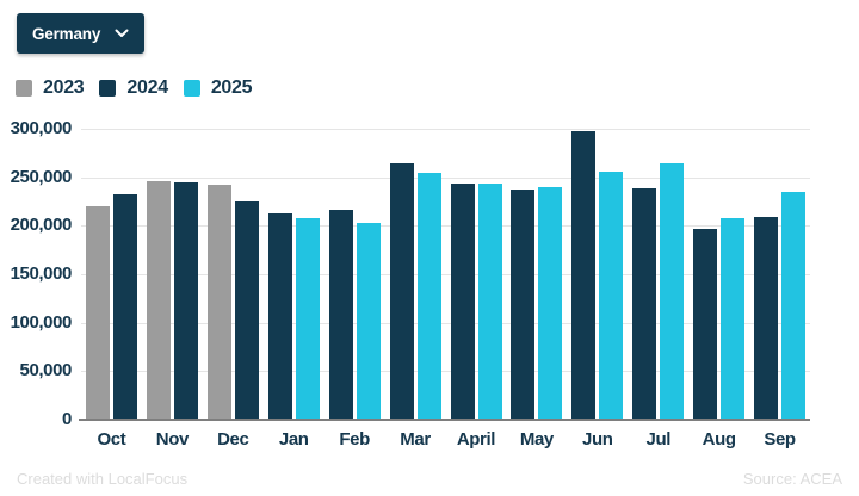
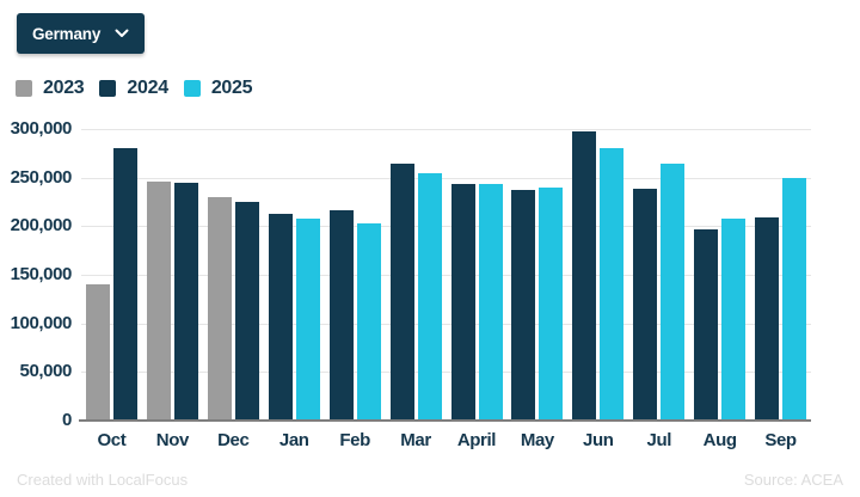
2023/Oct: 220000 -> 140000
2024/Oct: 230000 -> 280000
2023/Dec: 240000 -> 230000
2025/Jun: 260000 -> 280000
2025/Sep: 240000 -> 250000
